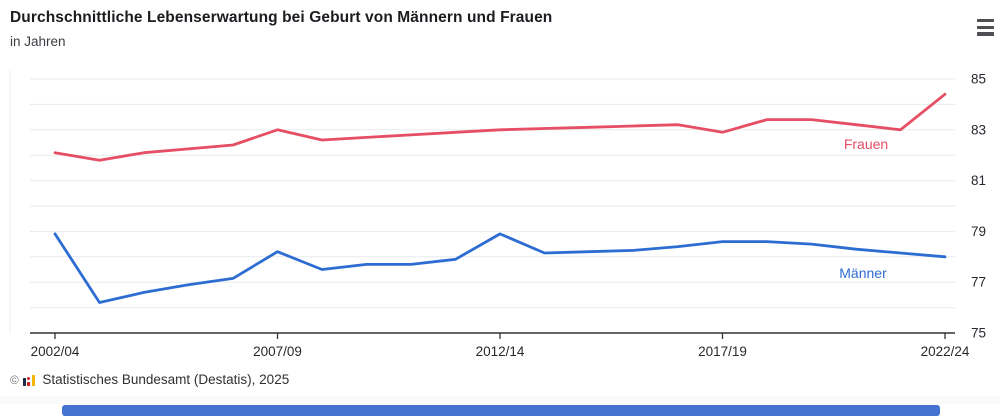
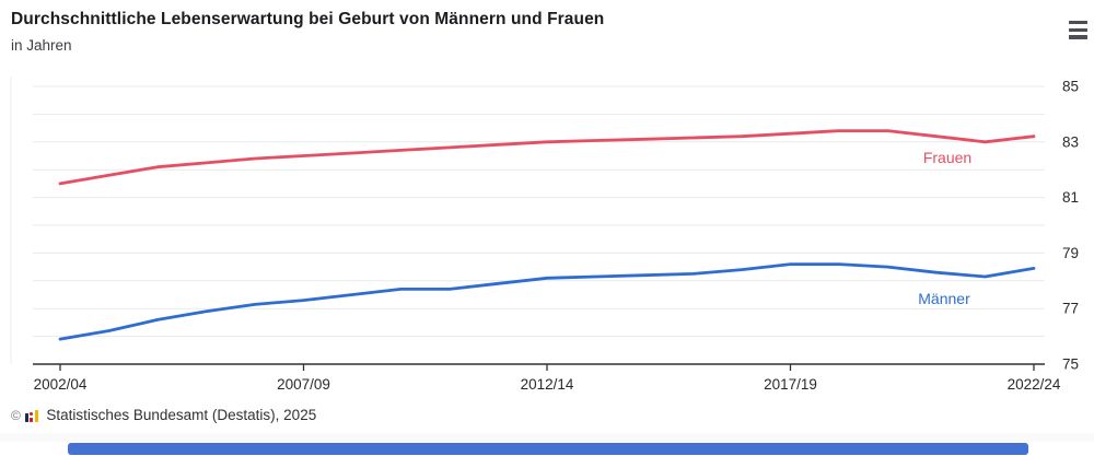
Frauen/2002/04: 82.1 -> 81.5
Männer/2002/04: 78.9 -> 75.9
Frauen/2007/09: 83.0 -> 82.5
Männer/2007/09: 78.2 -> 77.3
Männer/2012/14: 78.9 -> 78.1
Frauen/2017/19: 82.9 -> 83.3
Frauen/2022/24: 84.4 -> 83.2
Männer/2022/24: 78.0 -> 78.5
